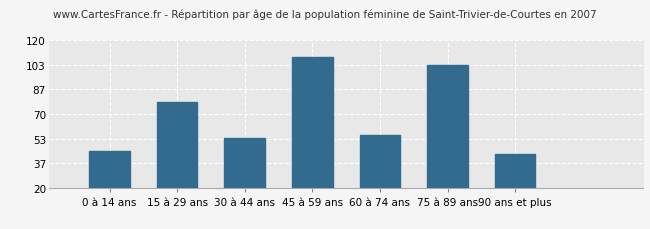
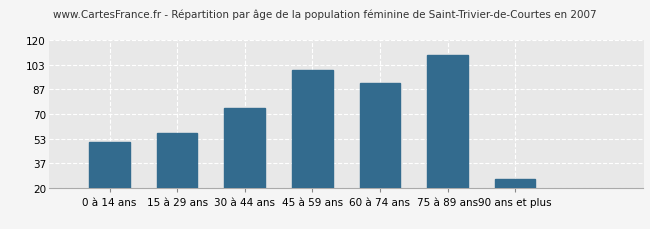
0 à 14 ans: 45 -> 51
15 à 29 ans: 78 -> 57
30 à 44 ans: 54 -> 74
45 à 59 ans: 109 -> 100
60 à 74 ans: 56 -> 91
75 à 89 ans: 103 -> 110
90 ans et plus: 43 -> 26
